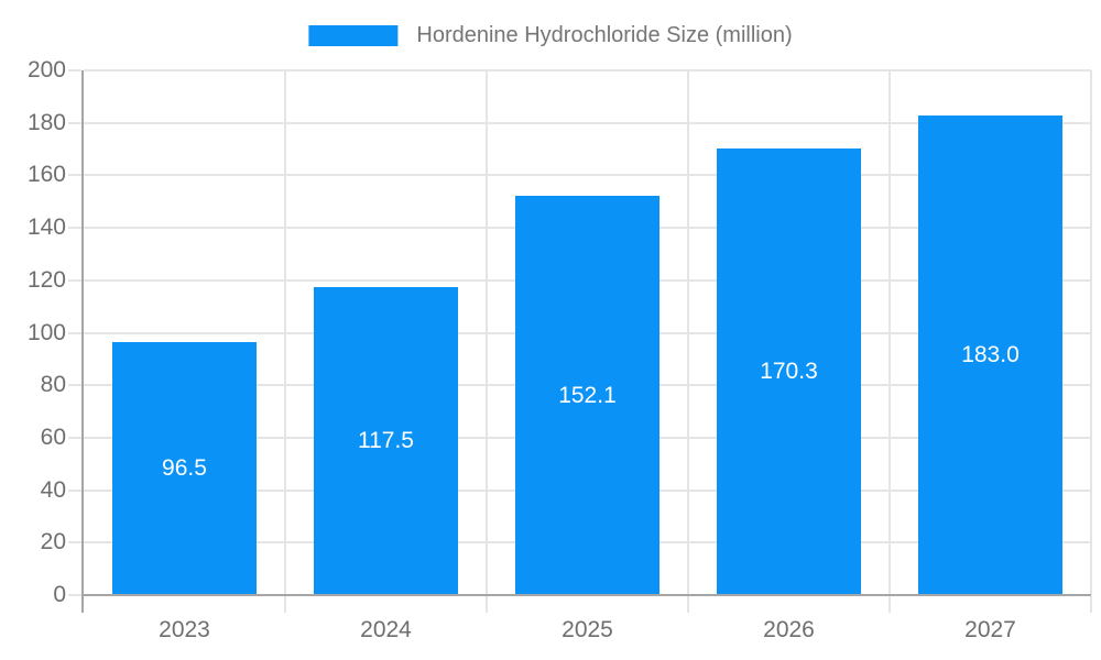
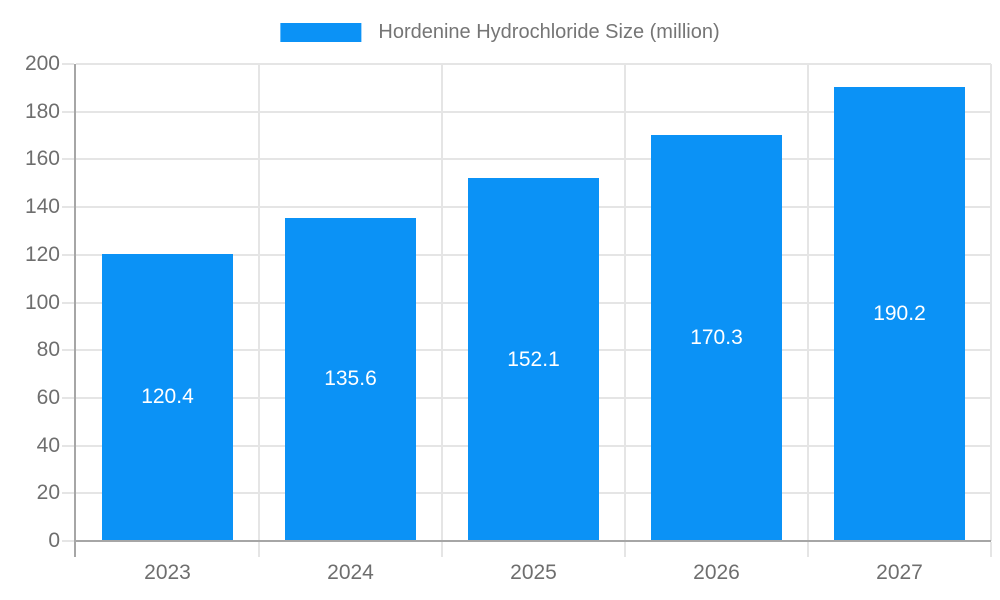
2023: 96.5 -> 120.4
2024: 117.5 -> 135.6
2027: 183.0 -> 190.2
